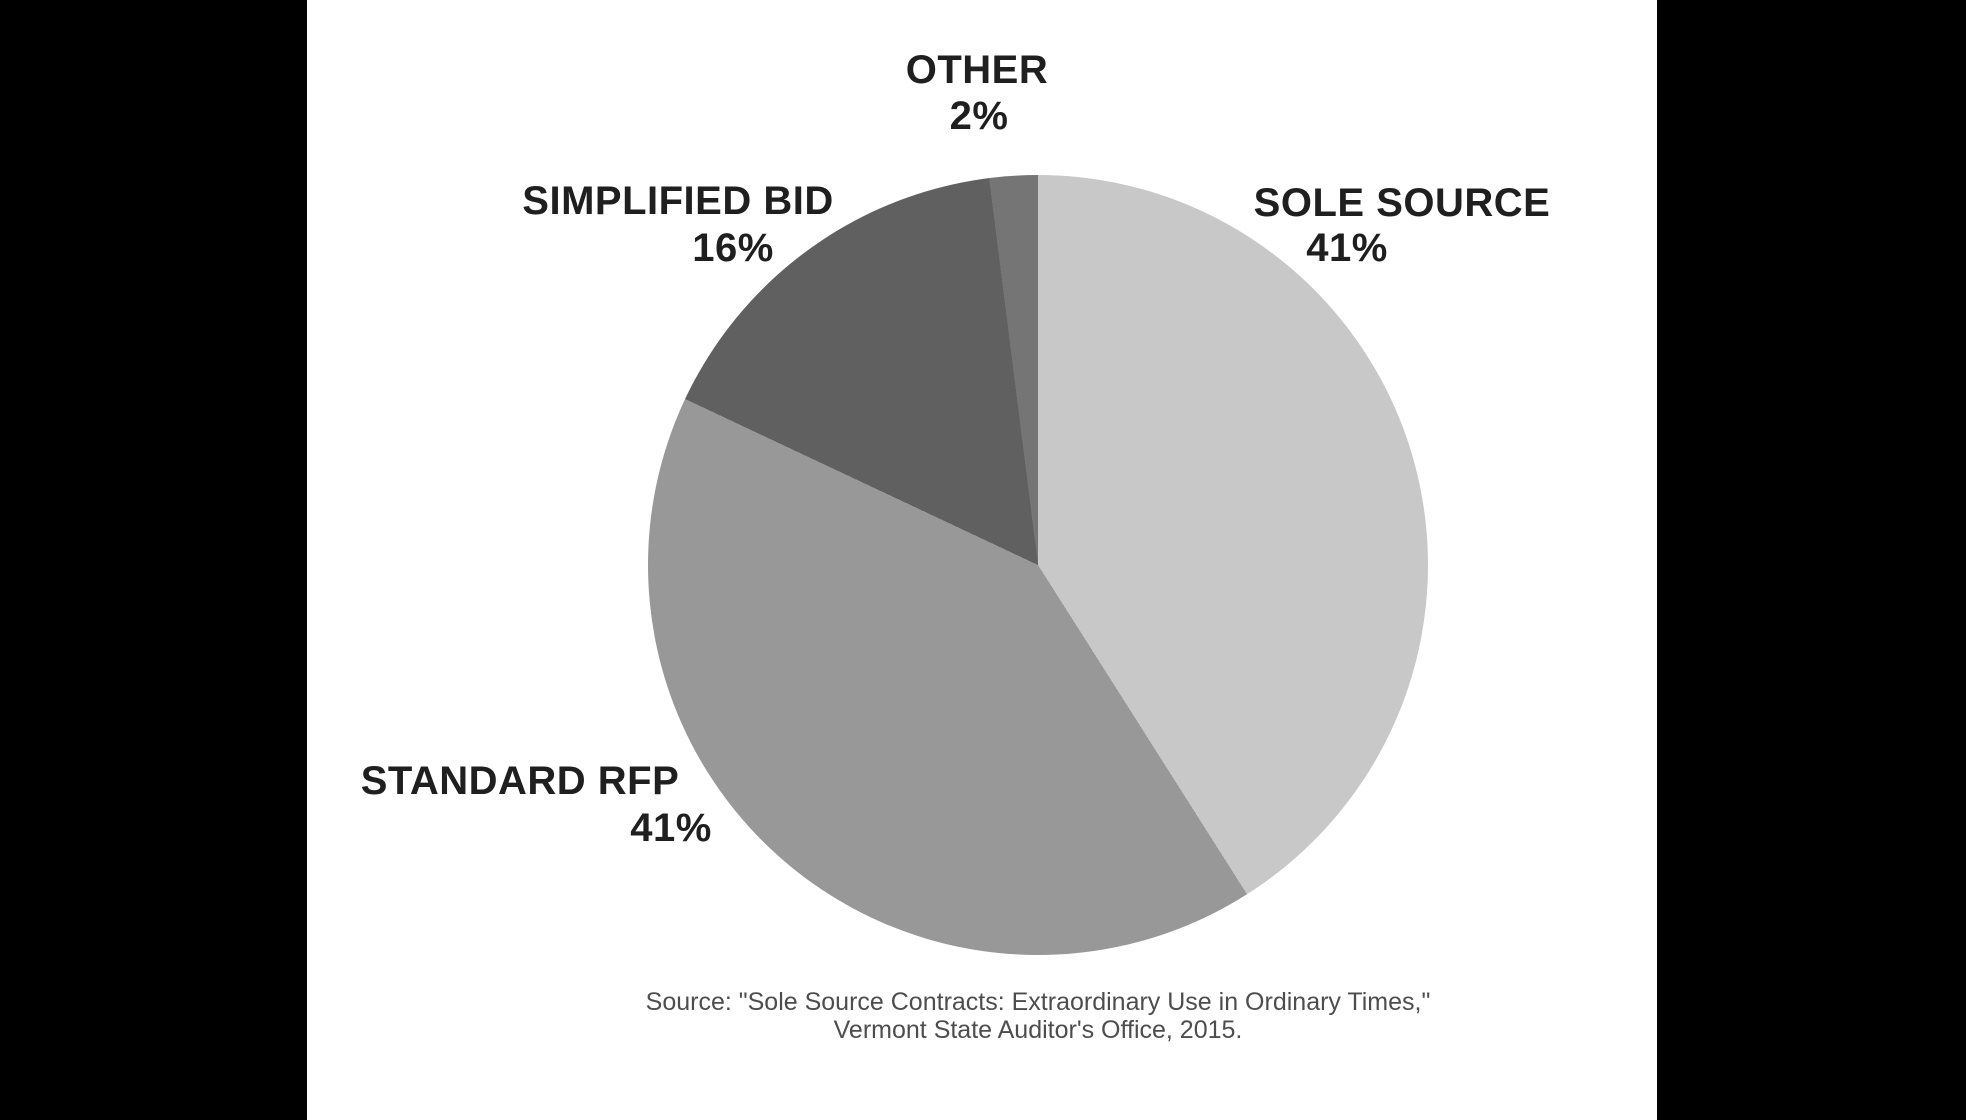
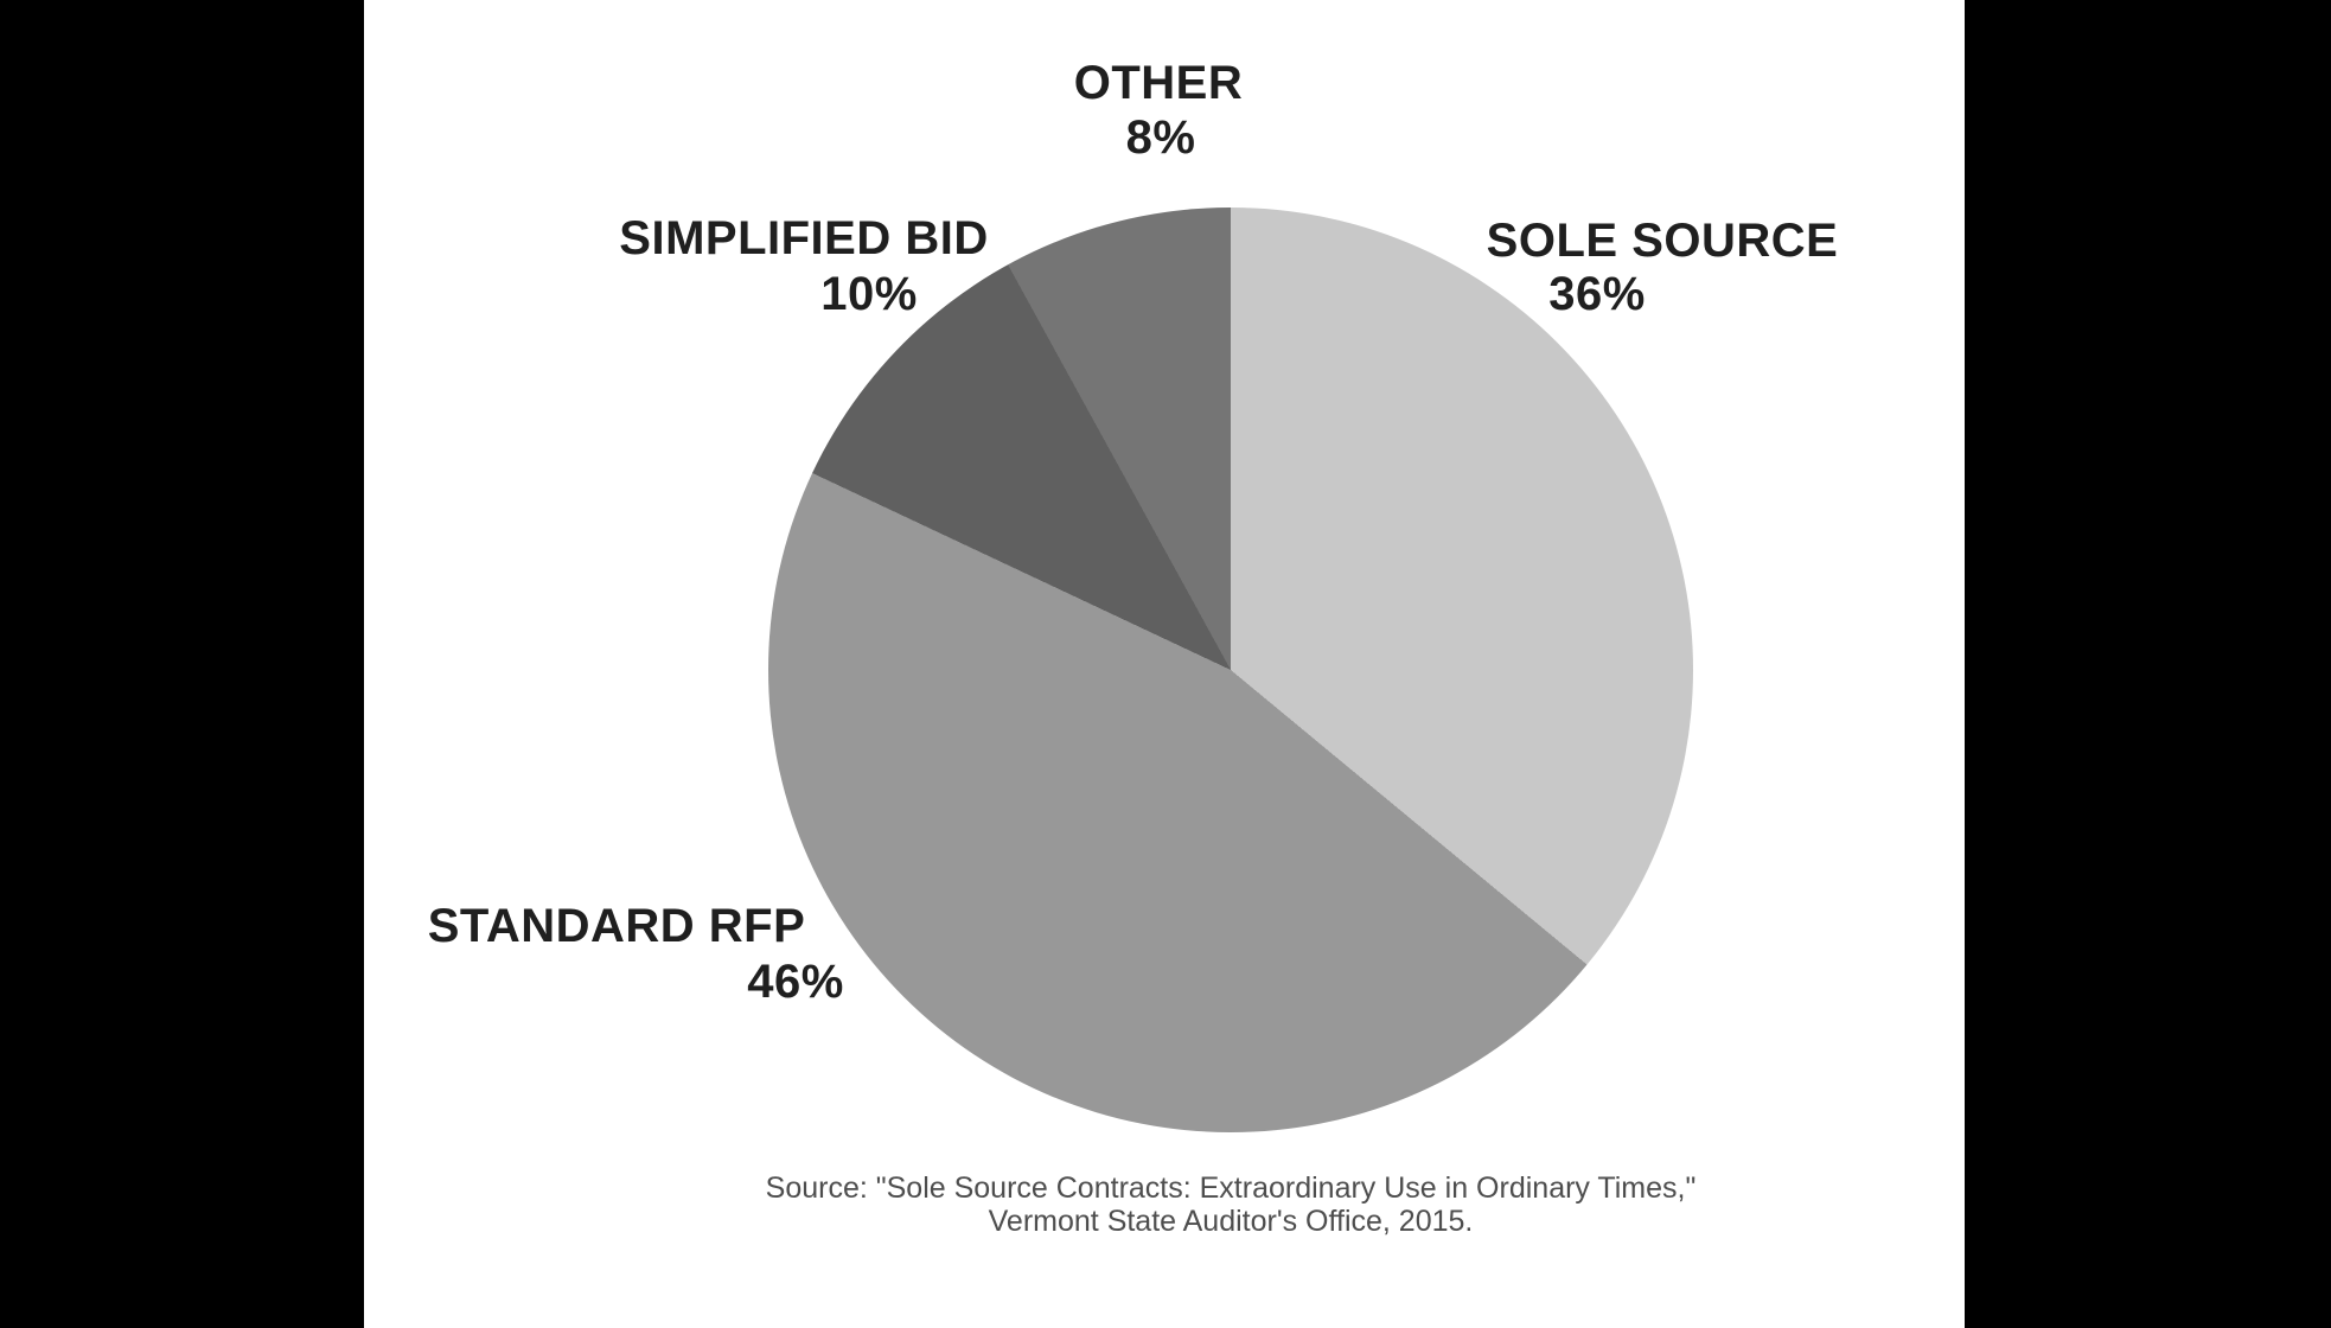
SOLE SOURCE: 41% -> 36%
STANDARD RFP: 41% -> 46%
SIMPLIFIED BID: 16% -> 10%
OTHER: 2% -> 8%
